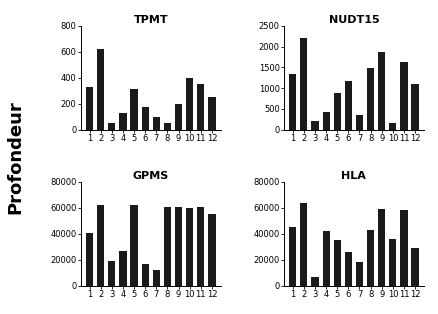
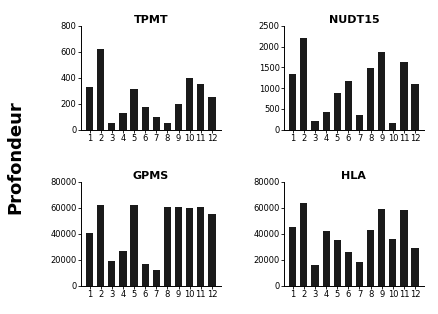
HLA/3: 7000 -> 16000
